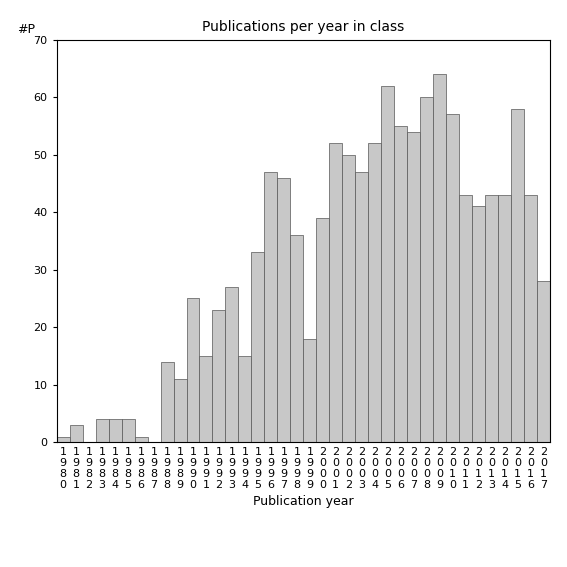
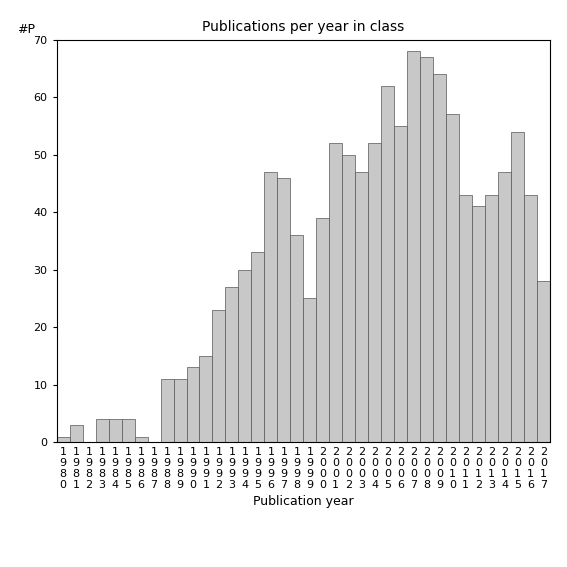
1 9 8 8: 14 -> 11
1 9 9 0: 25 -> 13
1 9 9 4: 15 -> 30
1 9 9 9: 18 -> 25
2 0 0 7: 54 -> 68
2 0 0 8: 60 -> 67
2 0 1 4: 43 -> 47
2 0 1 5: 58 -> 54
